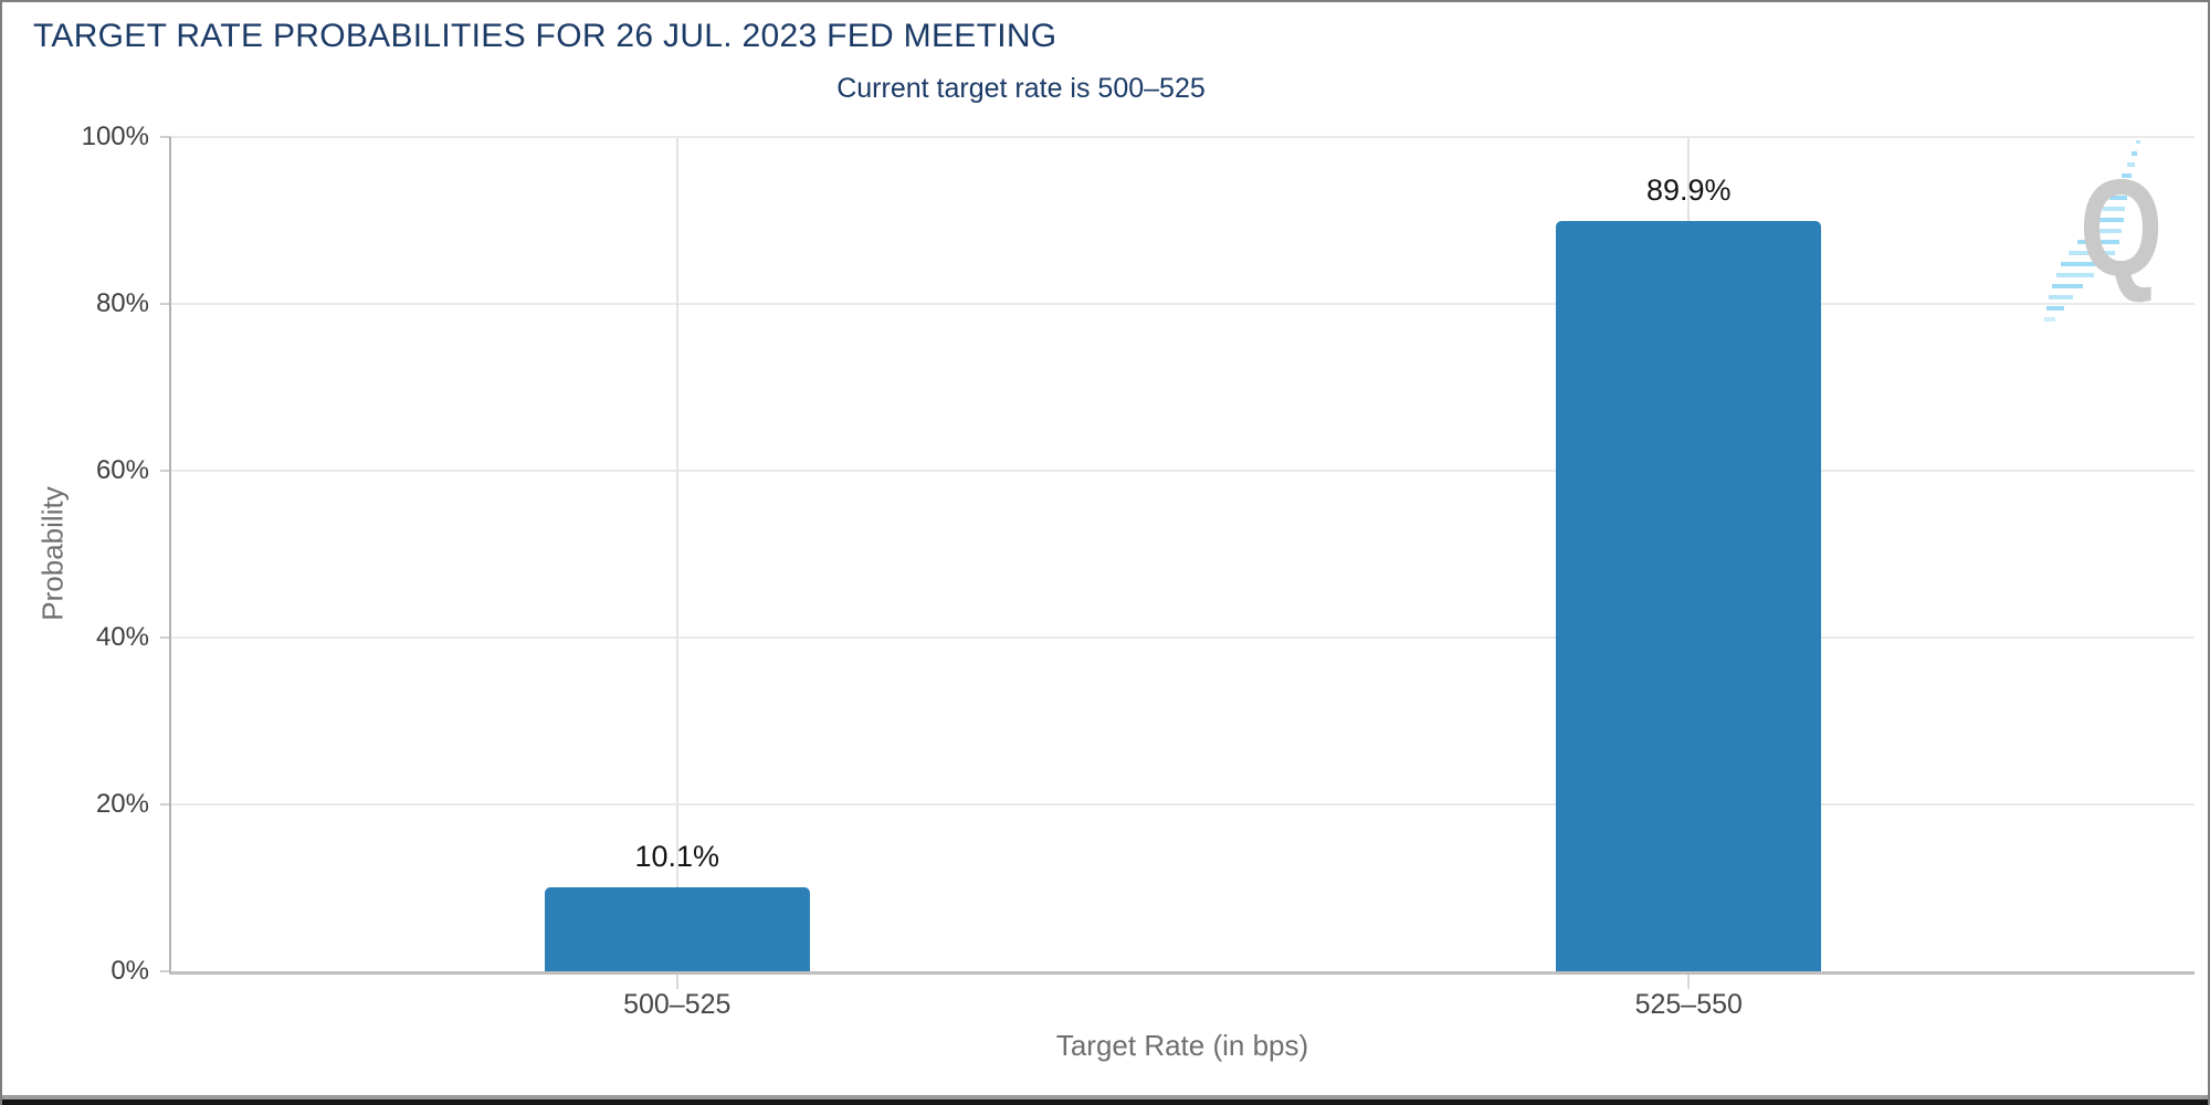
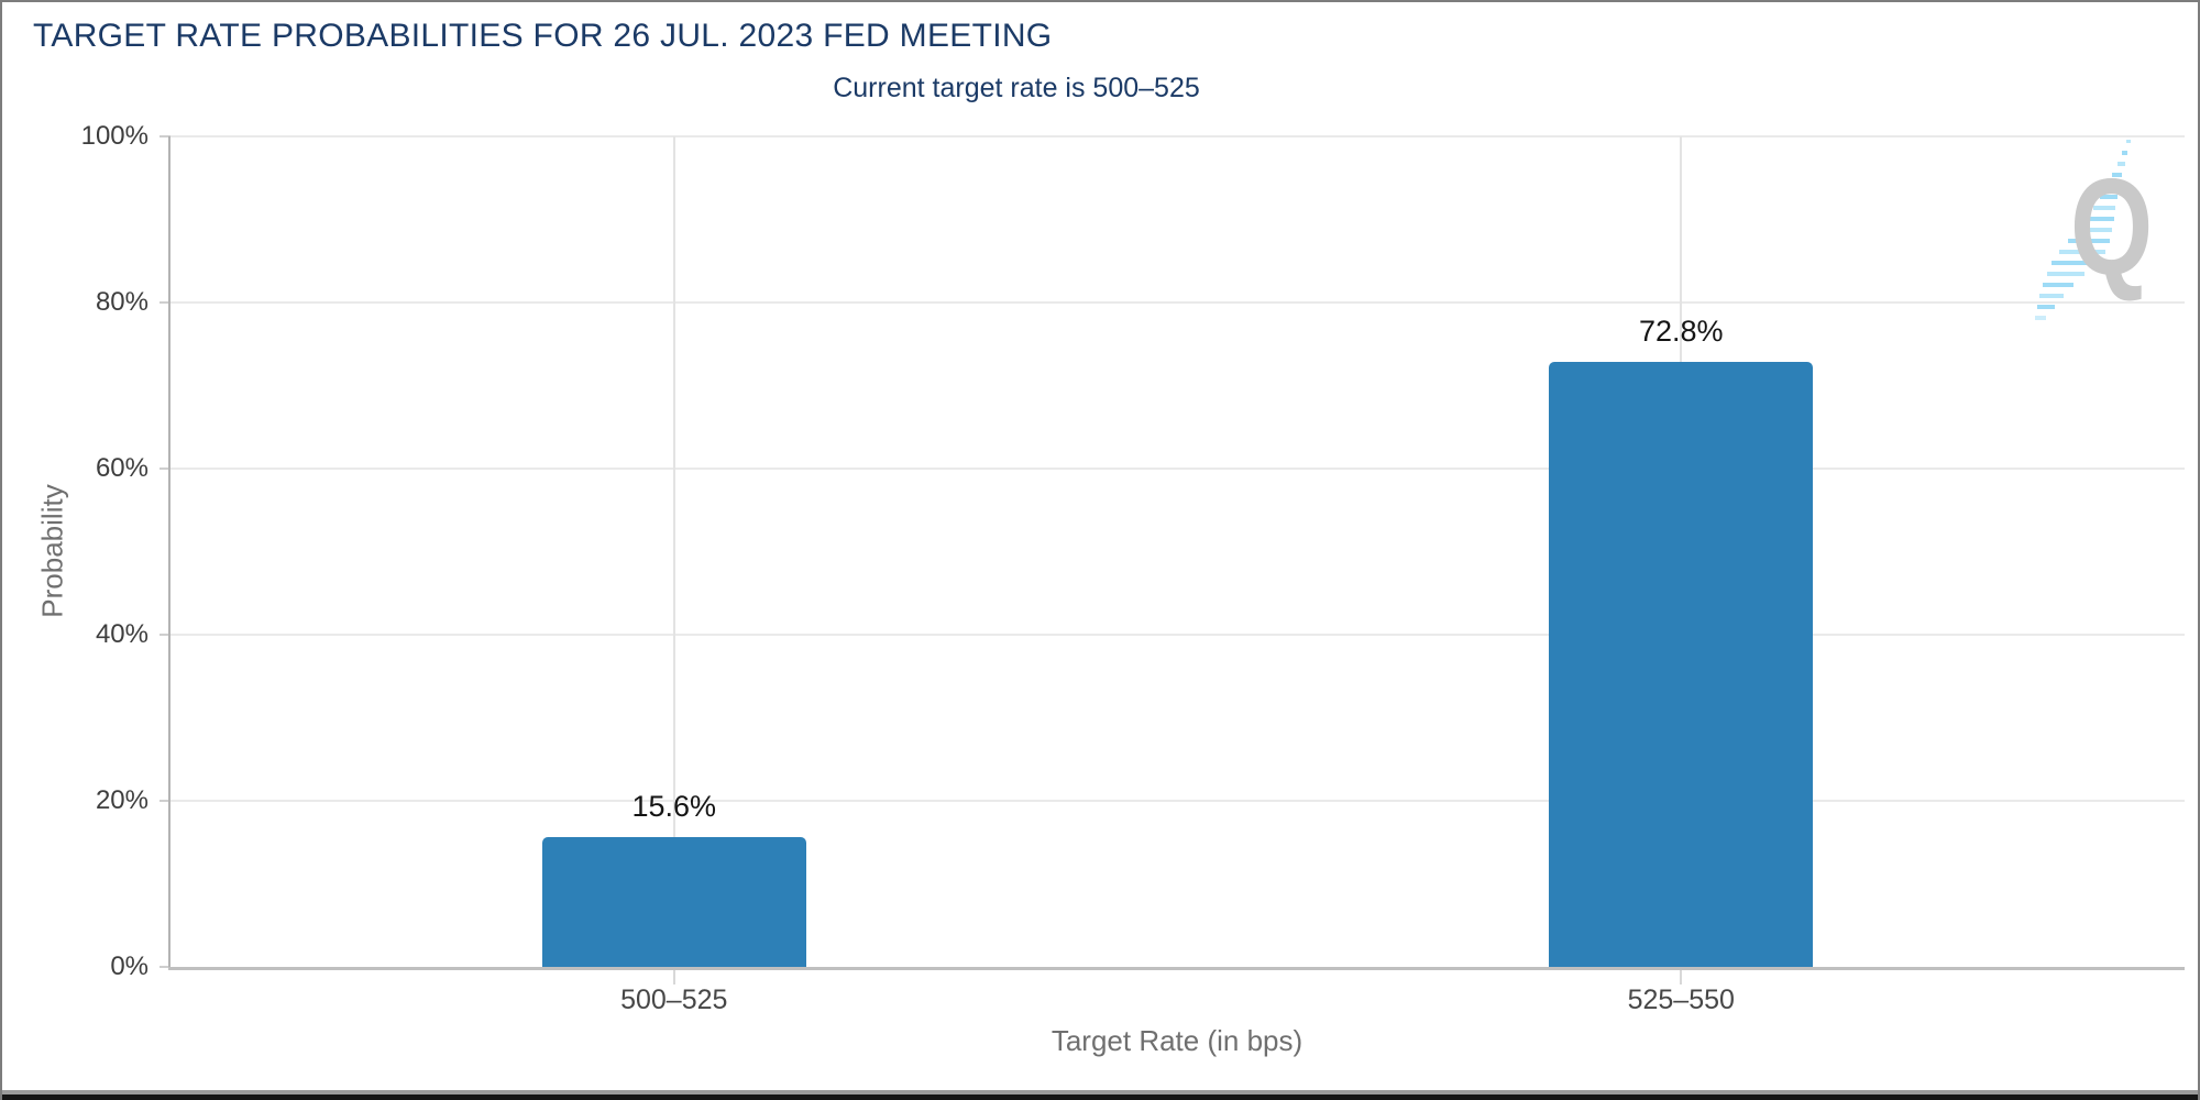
500–525: 10.1% -> 15.6%
525–550: 89.9% -> 72.8%
